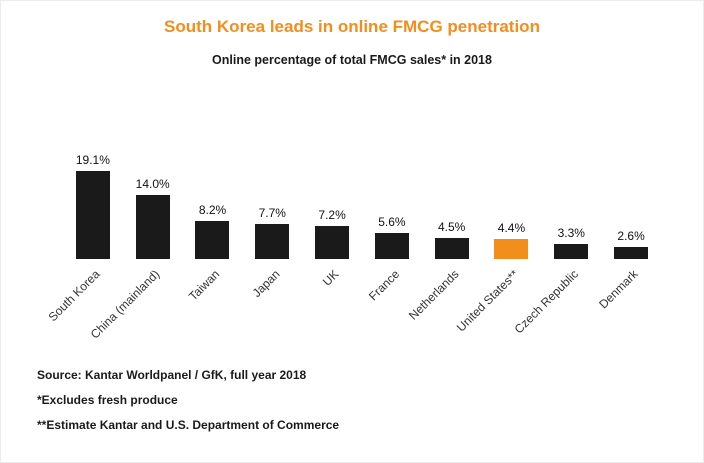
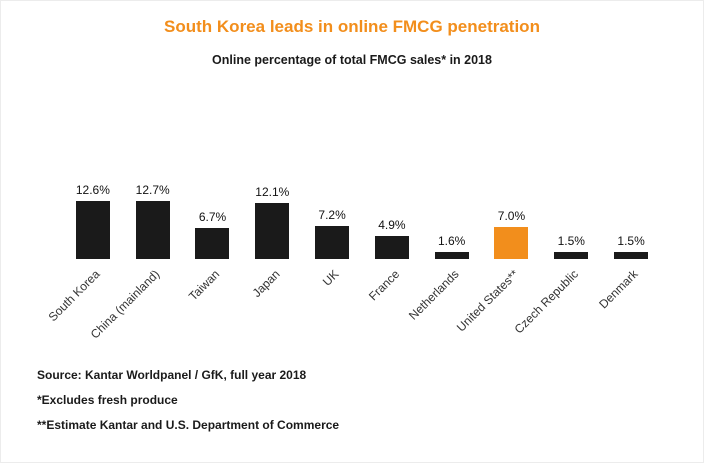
South Korea: 19.1% -> 12.6%
China (mainland): 14.0% -> 12.7%
Taiwan: 8.2% -> 6.7%
Japan: 7.7% -> 12.1%
France: 5.6% -> 4.9%
Netherlands: 4.5% -> 1.6%
United States**: 4.4% -> 7.0%
Czech Republic: 3.3% -> 1.5%
Denmark: 2.6% -> 1.5%
